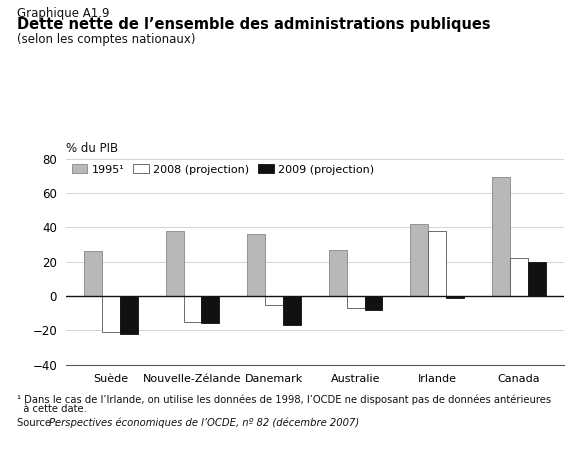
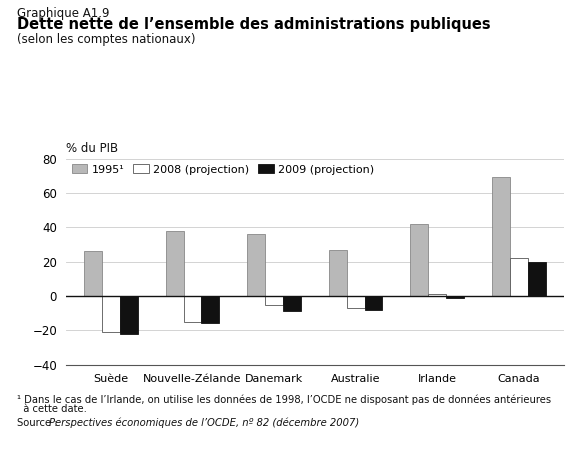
2009 (projection)/Danemark: -17 -> -9
2008 (projection)/Irlande: 38 -> 1
